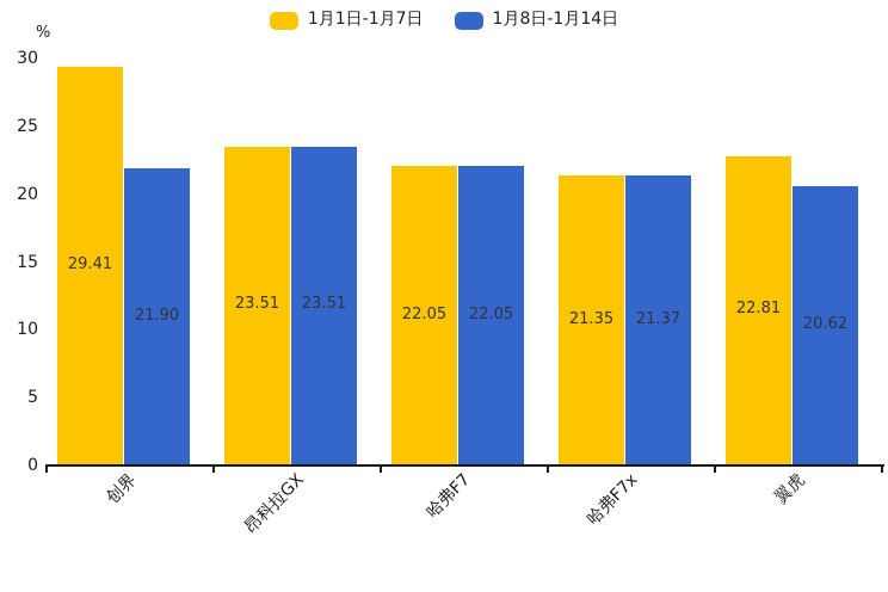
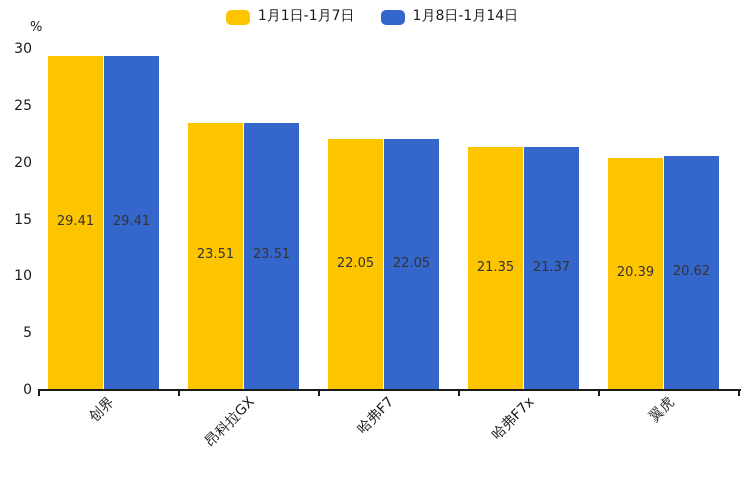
1月8日-1月14日/创界: 21.90 -> 29.41
1月1日-1月7日/翼虎: 22.81 -> 20.39
